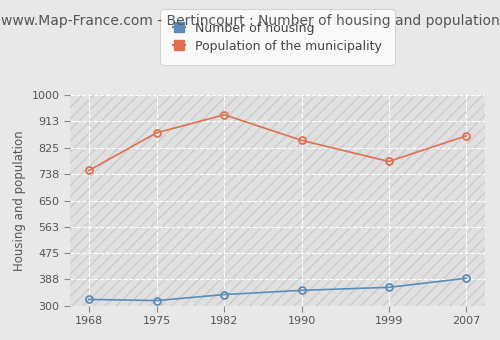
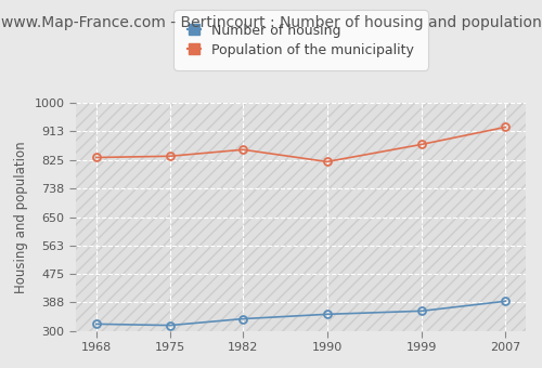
Population of the municipality/1968: 750 -> 833
Population of the municipality/1975: 875 -> 837
Population of the municipality/1982: 935 -> 857
Population of the municipality/1990: 850 -> 820
Population of the municipality/1999: 780 -> 873
Population of the municipality/2007: 865 -> 926
